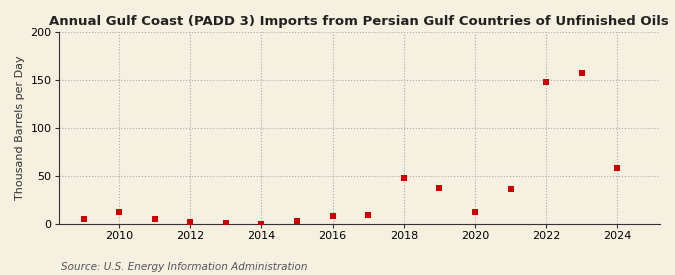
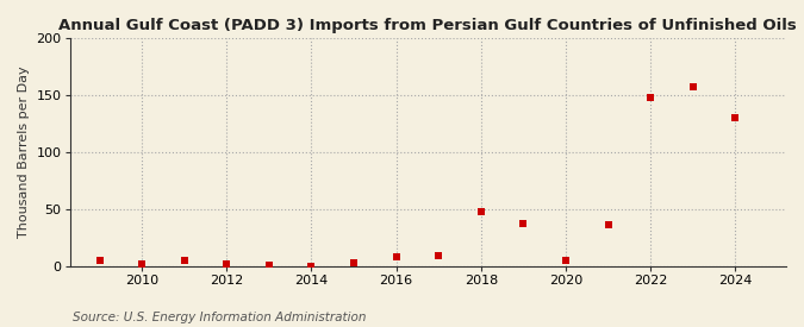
2010: 12 -> 2
2020: 12 -> 5
2024: 58 -> 130
